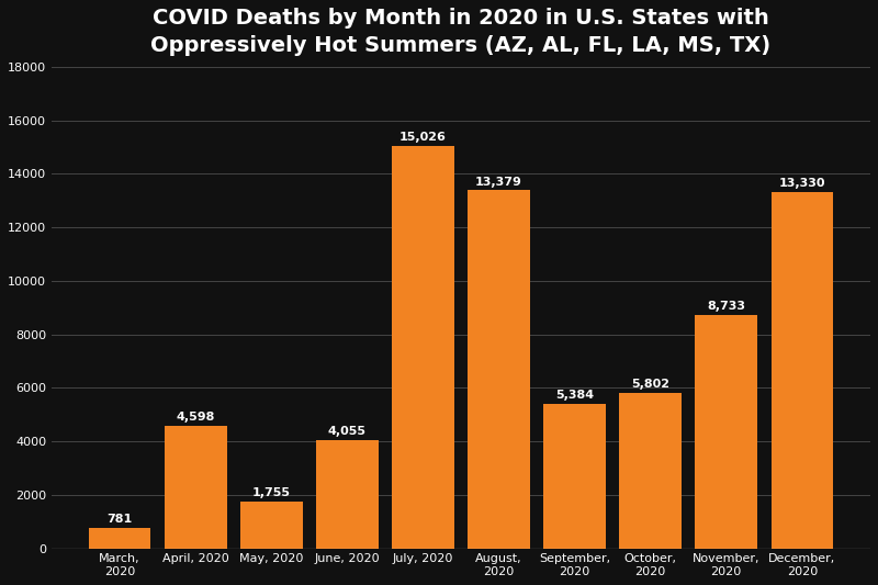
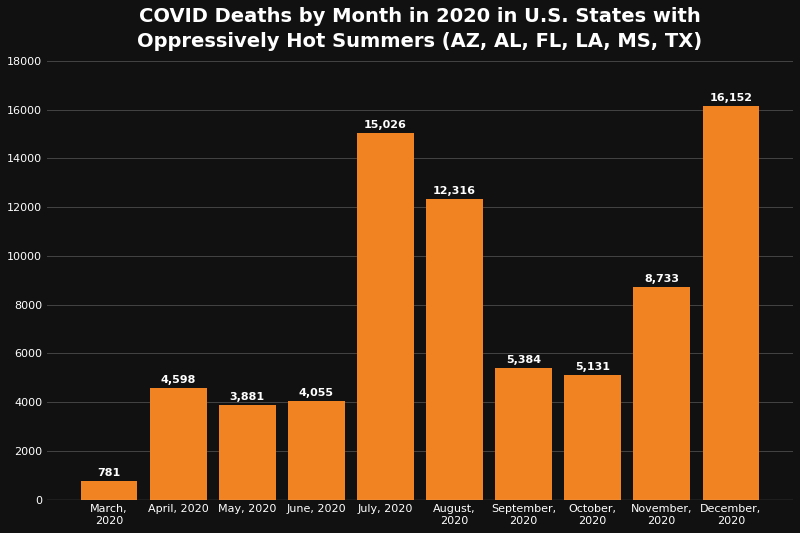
May, 2020: 1,755 -> 3,881
August, 2020: 13,379 -> 12,316
October, 2020: 5,802 -> 5,131
December, 2020: 13,330 -> 16,152
